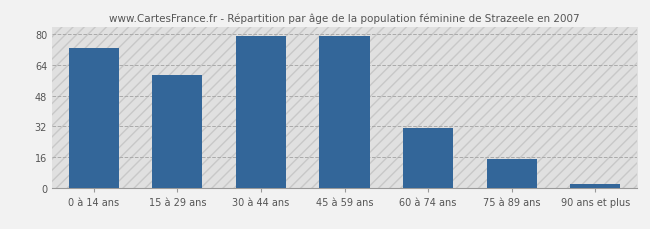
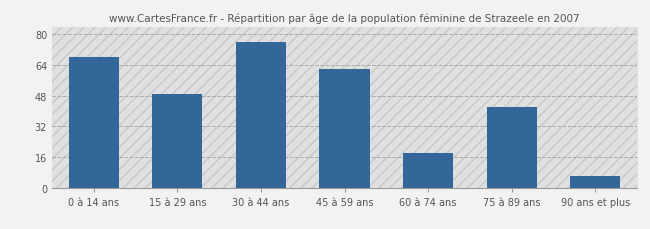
0 à 14 ans: 73 -> 68
15 à 29 ans: 59 -> 49
30 à 44 ans: 79 -> 76
45 à 59 ans: 79 -> 62
60 à 74 ans: 31 -> 18
75 à 89 ans: 15 -> 42
90 ans et plus: 2 -> 6
